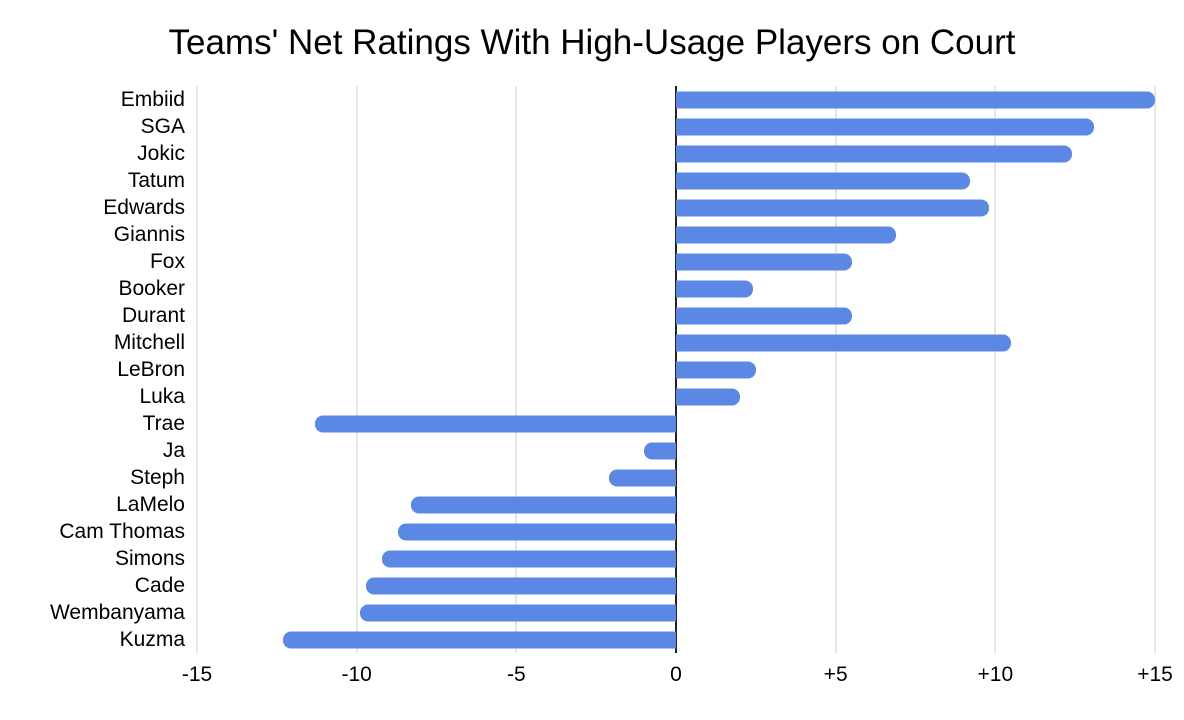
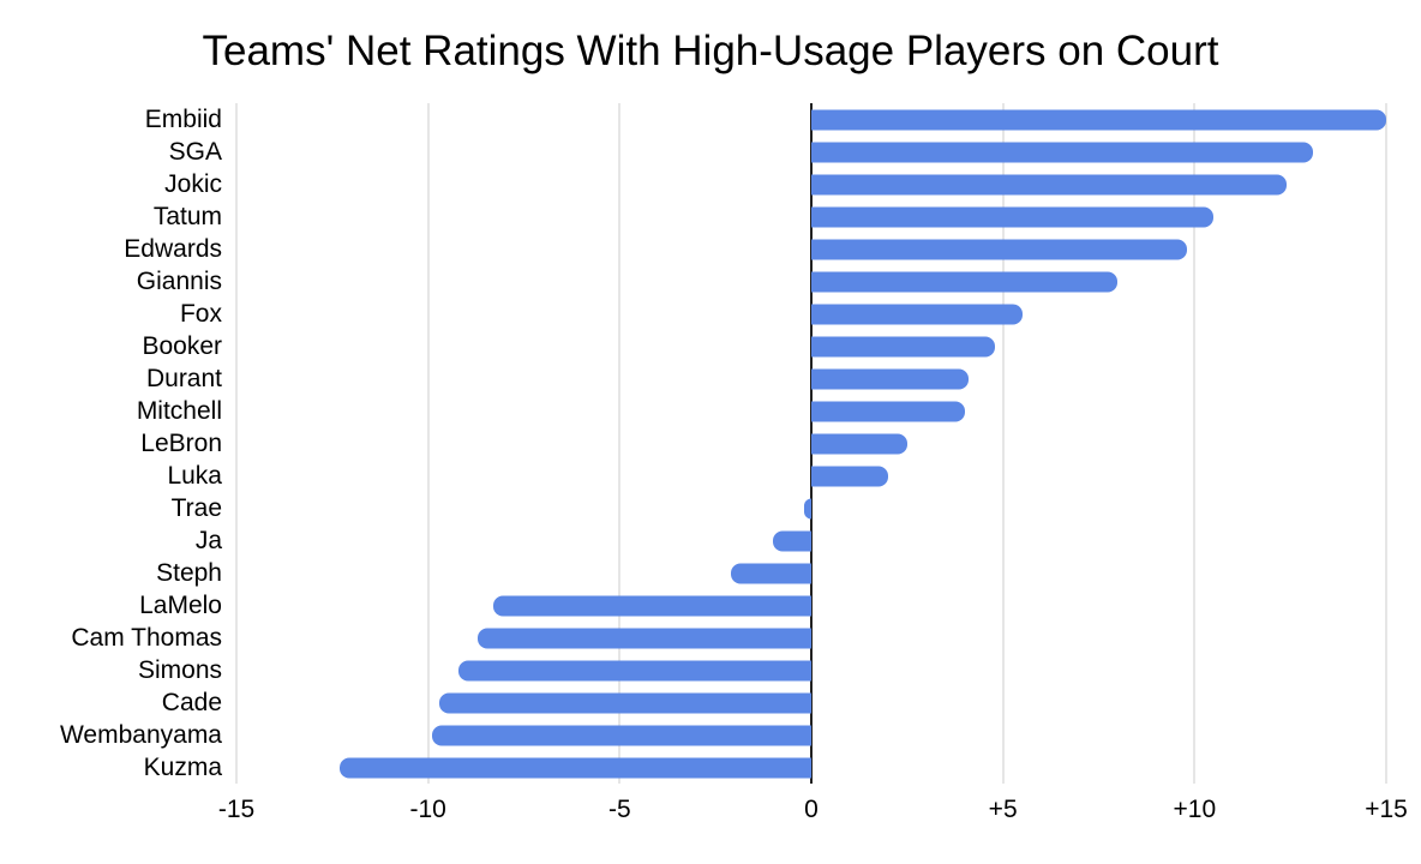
Tatum: 9.2 -> 10.5
Giannis: 6.9 -> 8.0
Booker: 2.4 -> 4.8
Durant: 5.5 -> 4.1
Mitchell: 10.5 -> 4.0
Trae: -11.3 -> -0.2
